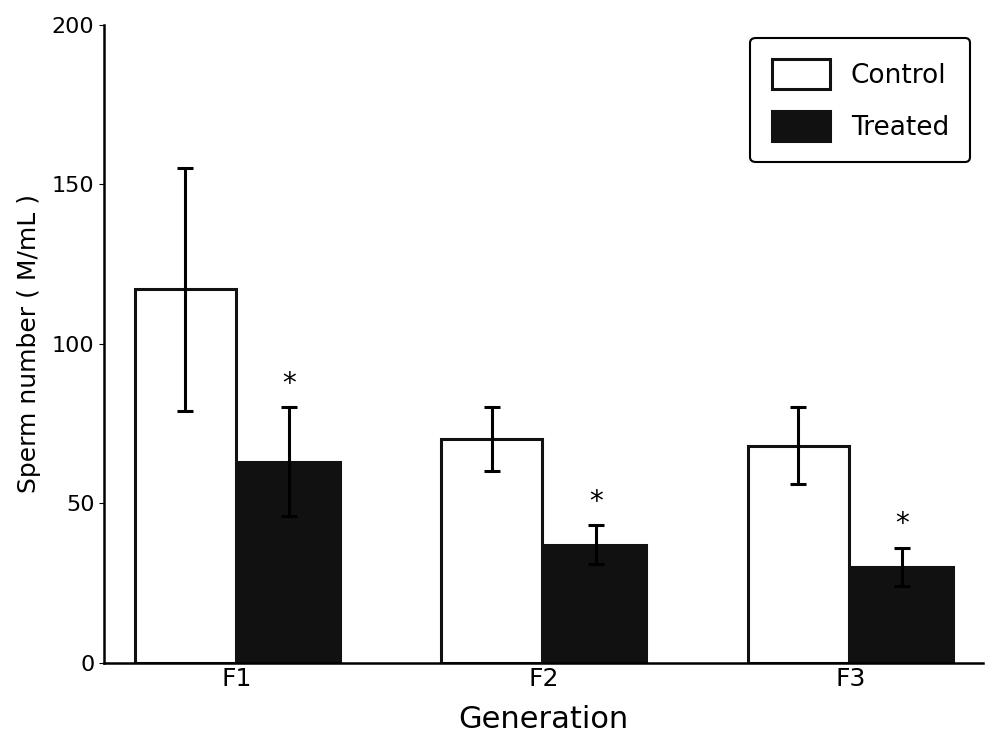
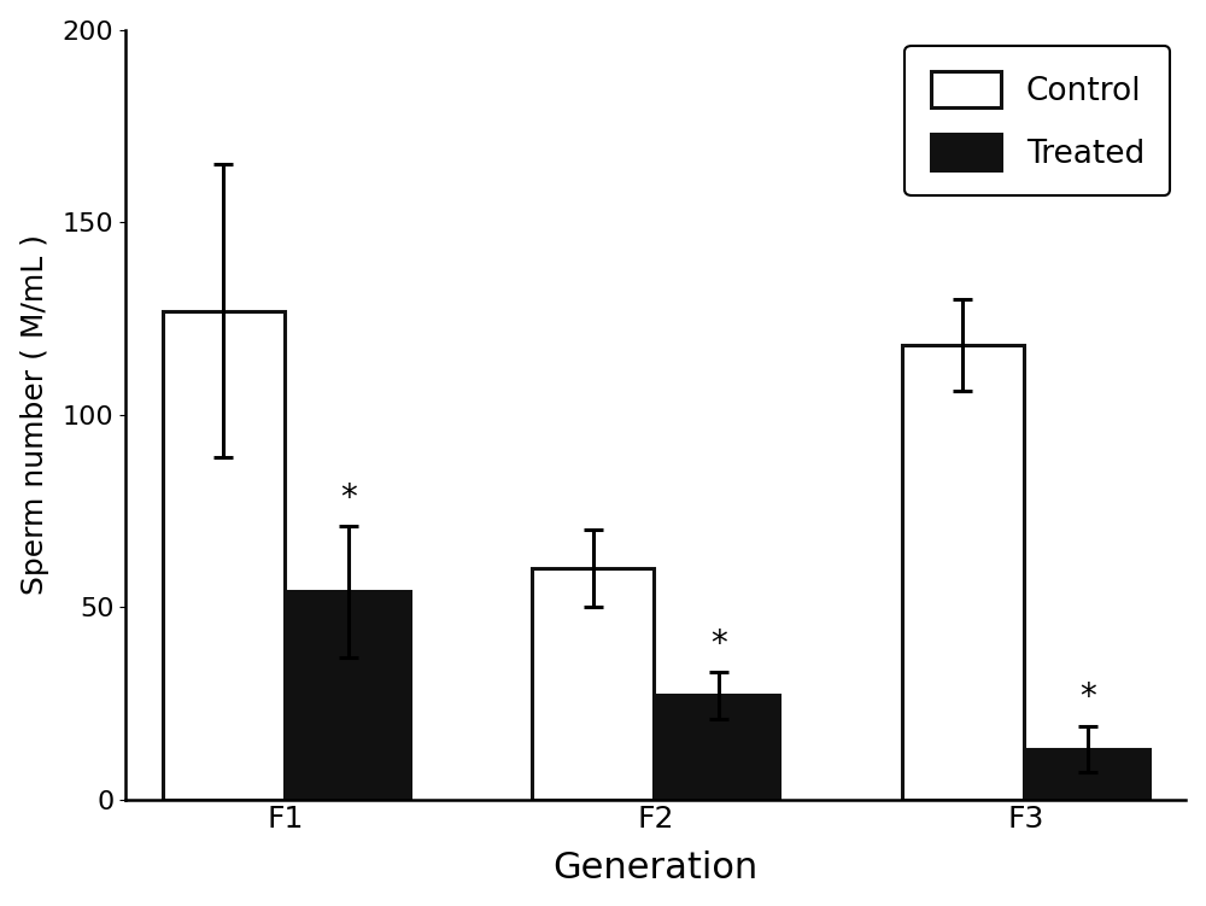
Control/F1: 117 -> 127
Treated/F1: 63 -> 54
Control/F2: 70 -> 60
Treated/F2: 37 -> 27
Control/F3: 68 -> 118
Treated/F3: 30 -> 13
